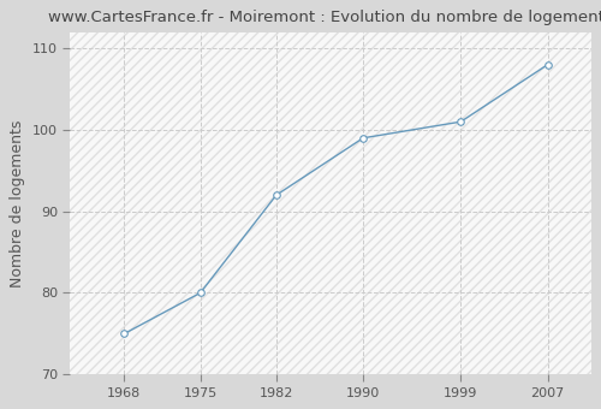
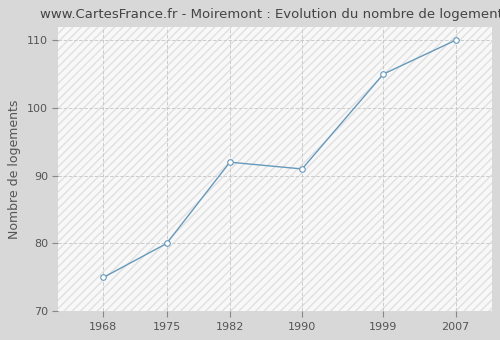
1990: 99 -> 91
1999: 101 -> 105
2007: 108 -> 110
